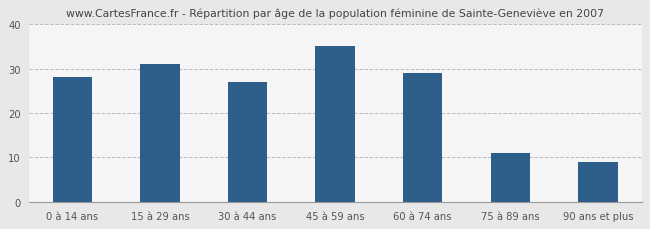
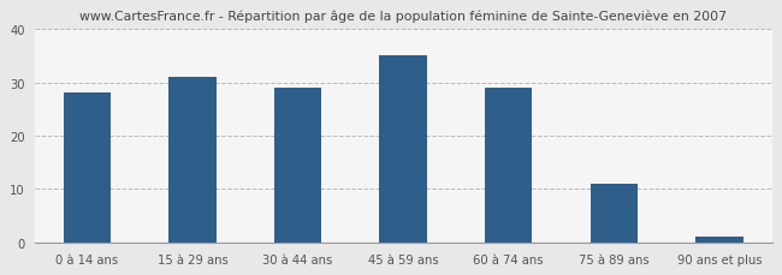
30 à 44 ans: 27 -> 29
90 ans et plus: 9 -> 1
